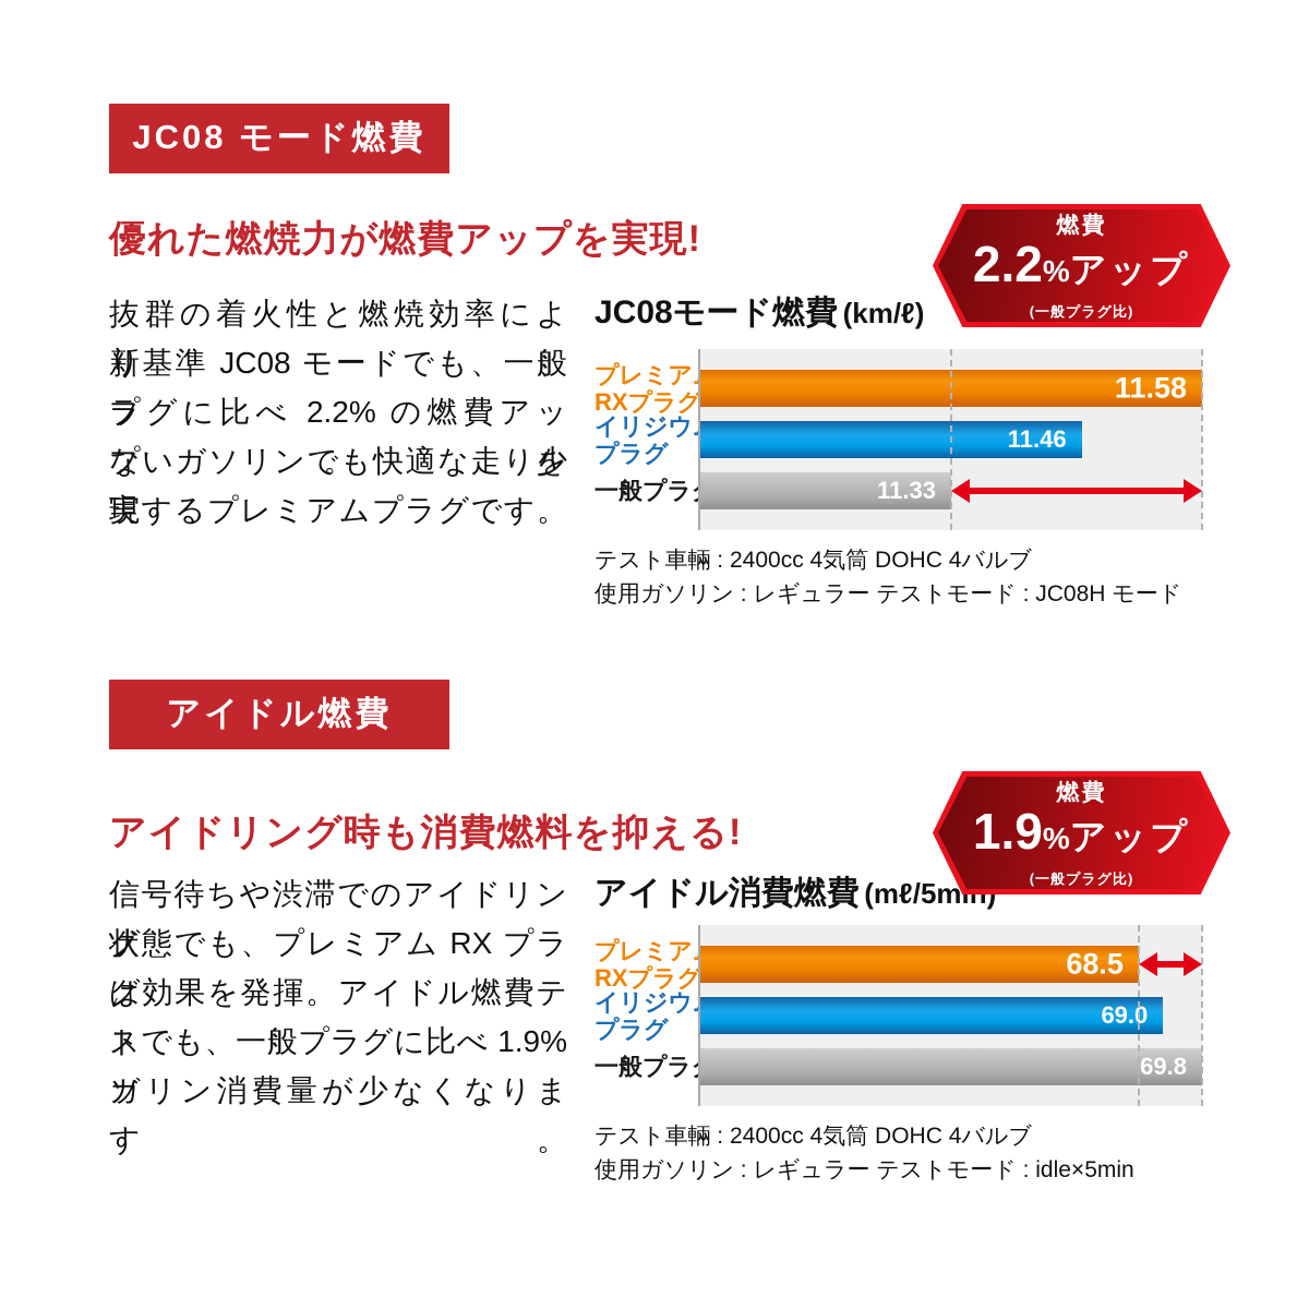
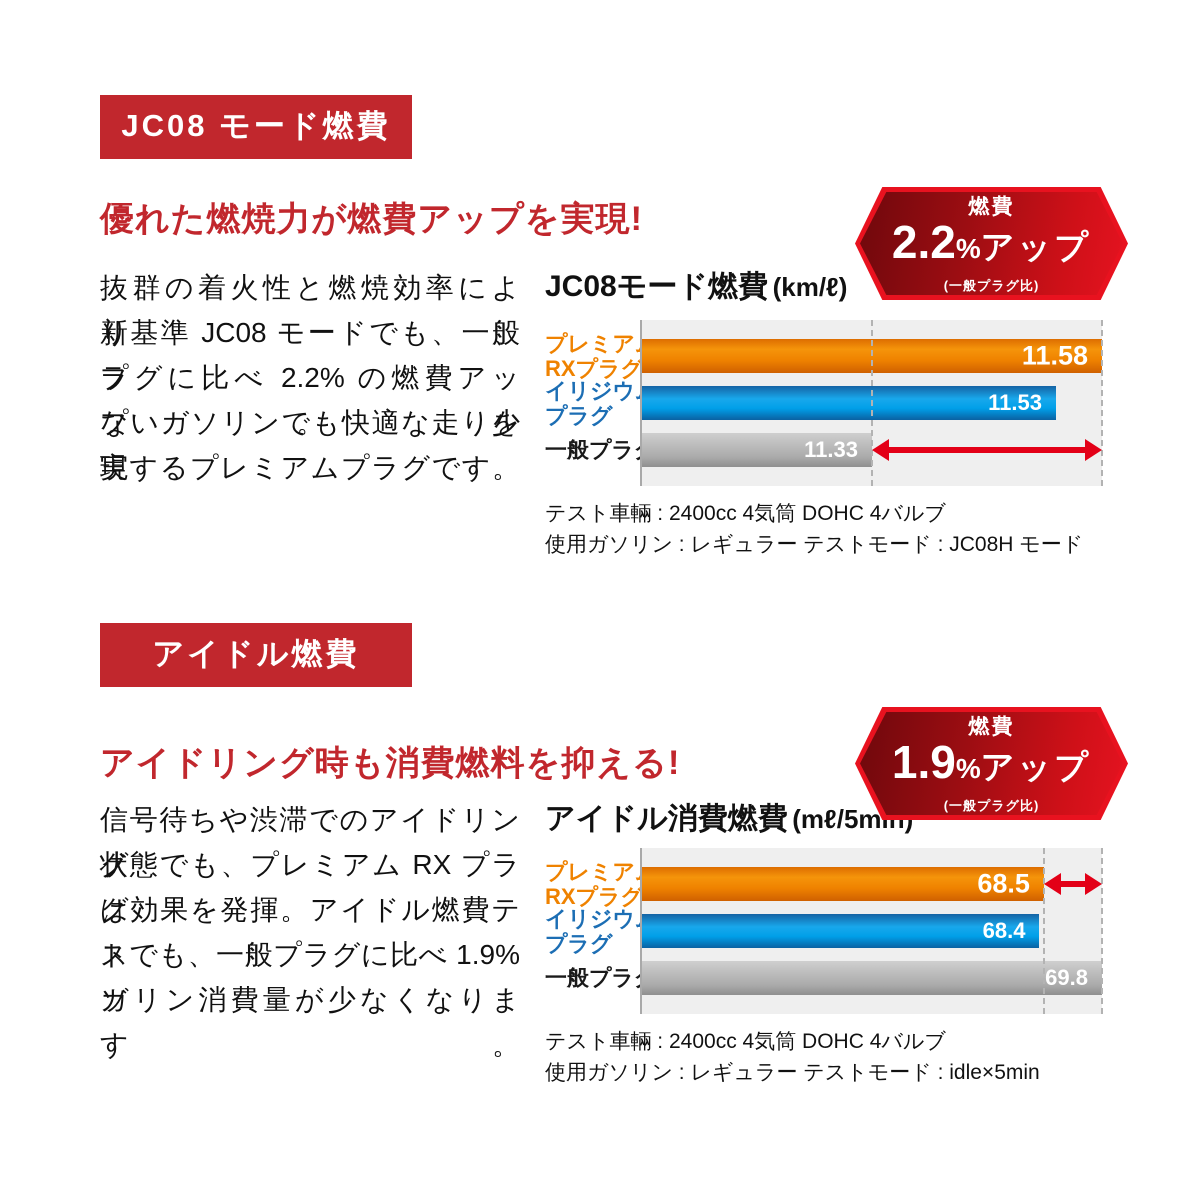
JC08モード燃費 (km/ℓ)/イリジウムプラグ: 11.46 -> 11.53
アイドル消費燃費 (mℓ/5min)/イリジウムプラグ: 69.0 -> 68.4
